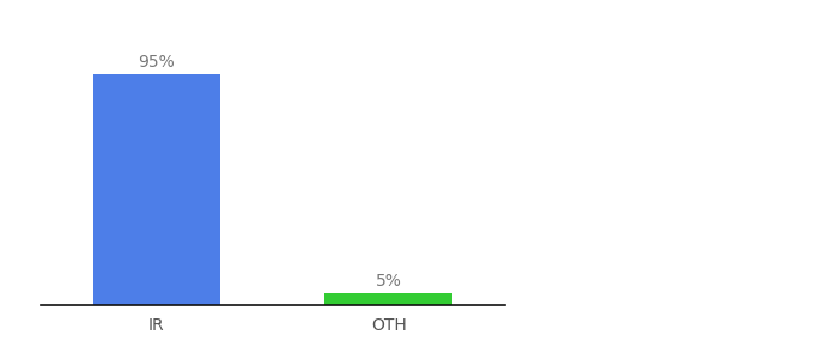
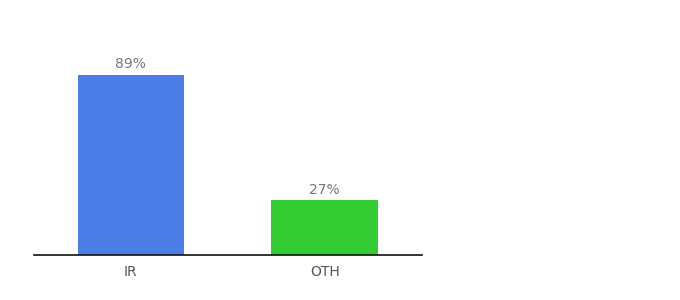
IR: 95% -> 89%
OTH: 5% -> 27%
